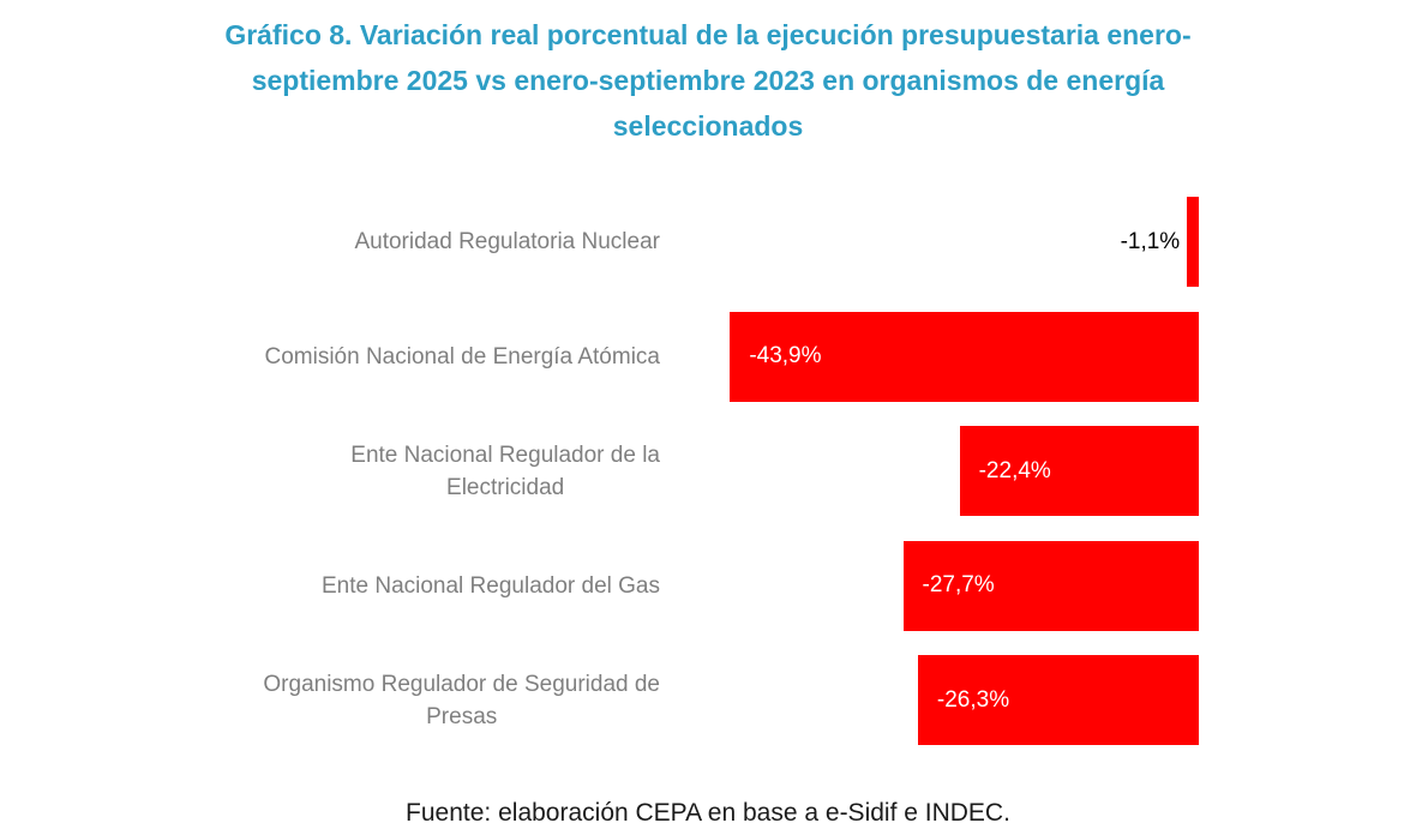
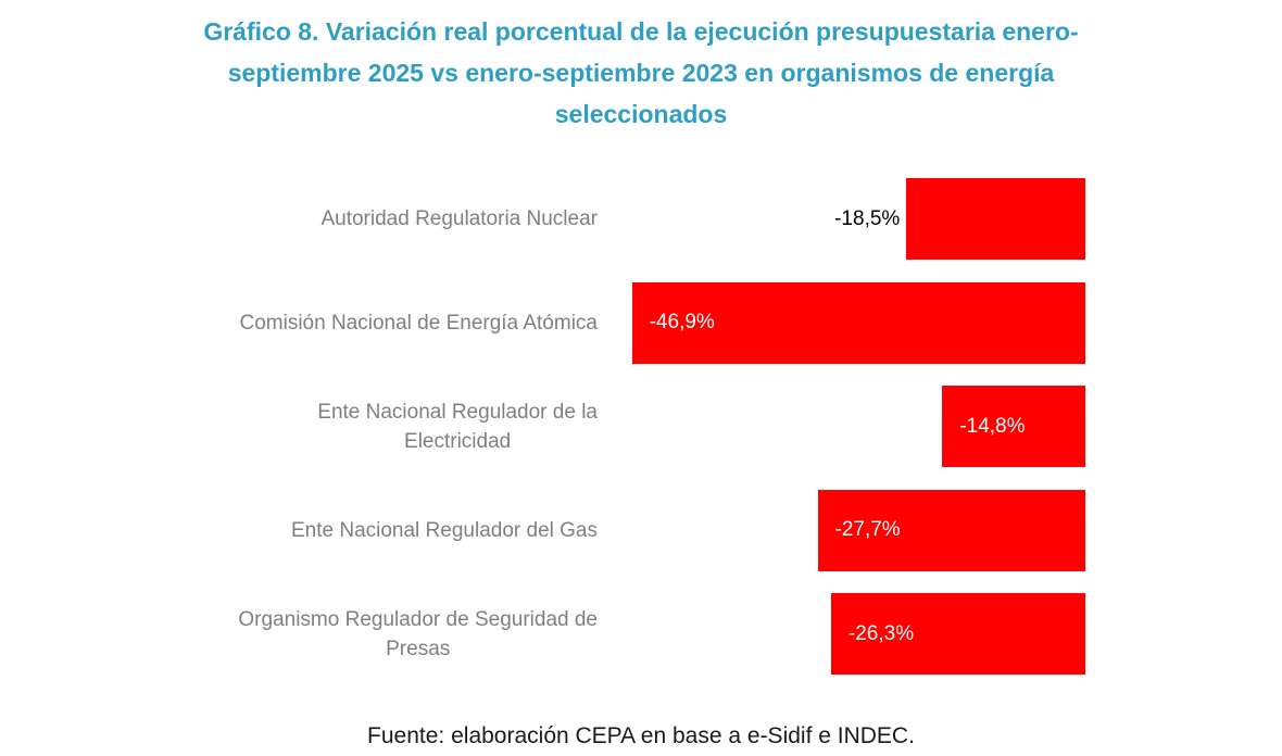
Autoridad Regulatoria Nuclear: -1,1% -> -18,5%
Comisión Nacional de Energía Atómica: -43,9% -> -46,9%
Ente Nacional Regulador de la Electricidad: -22,4% -> -14,8%
